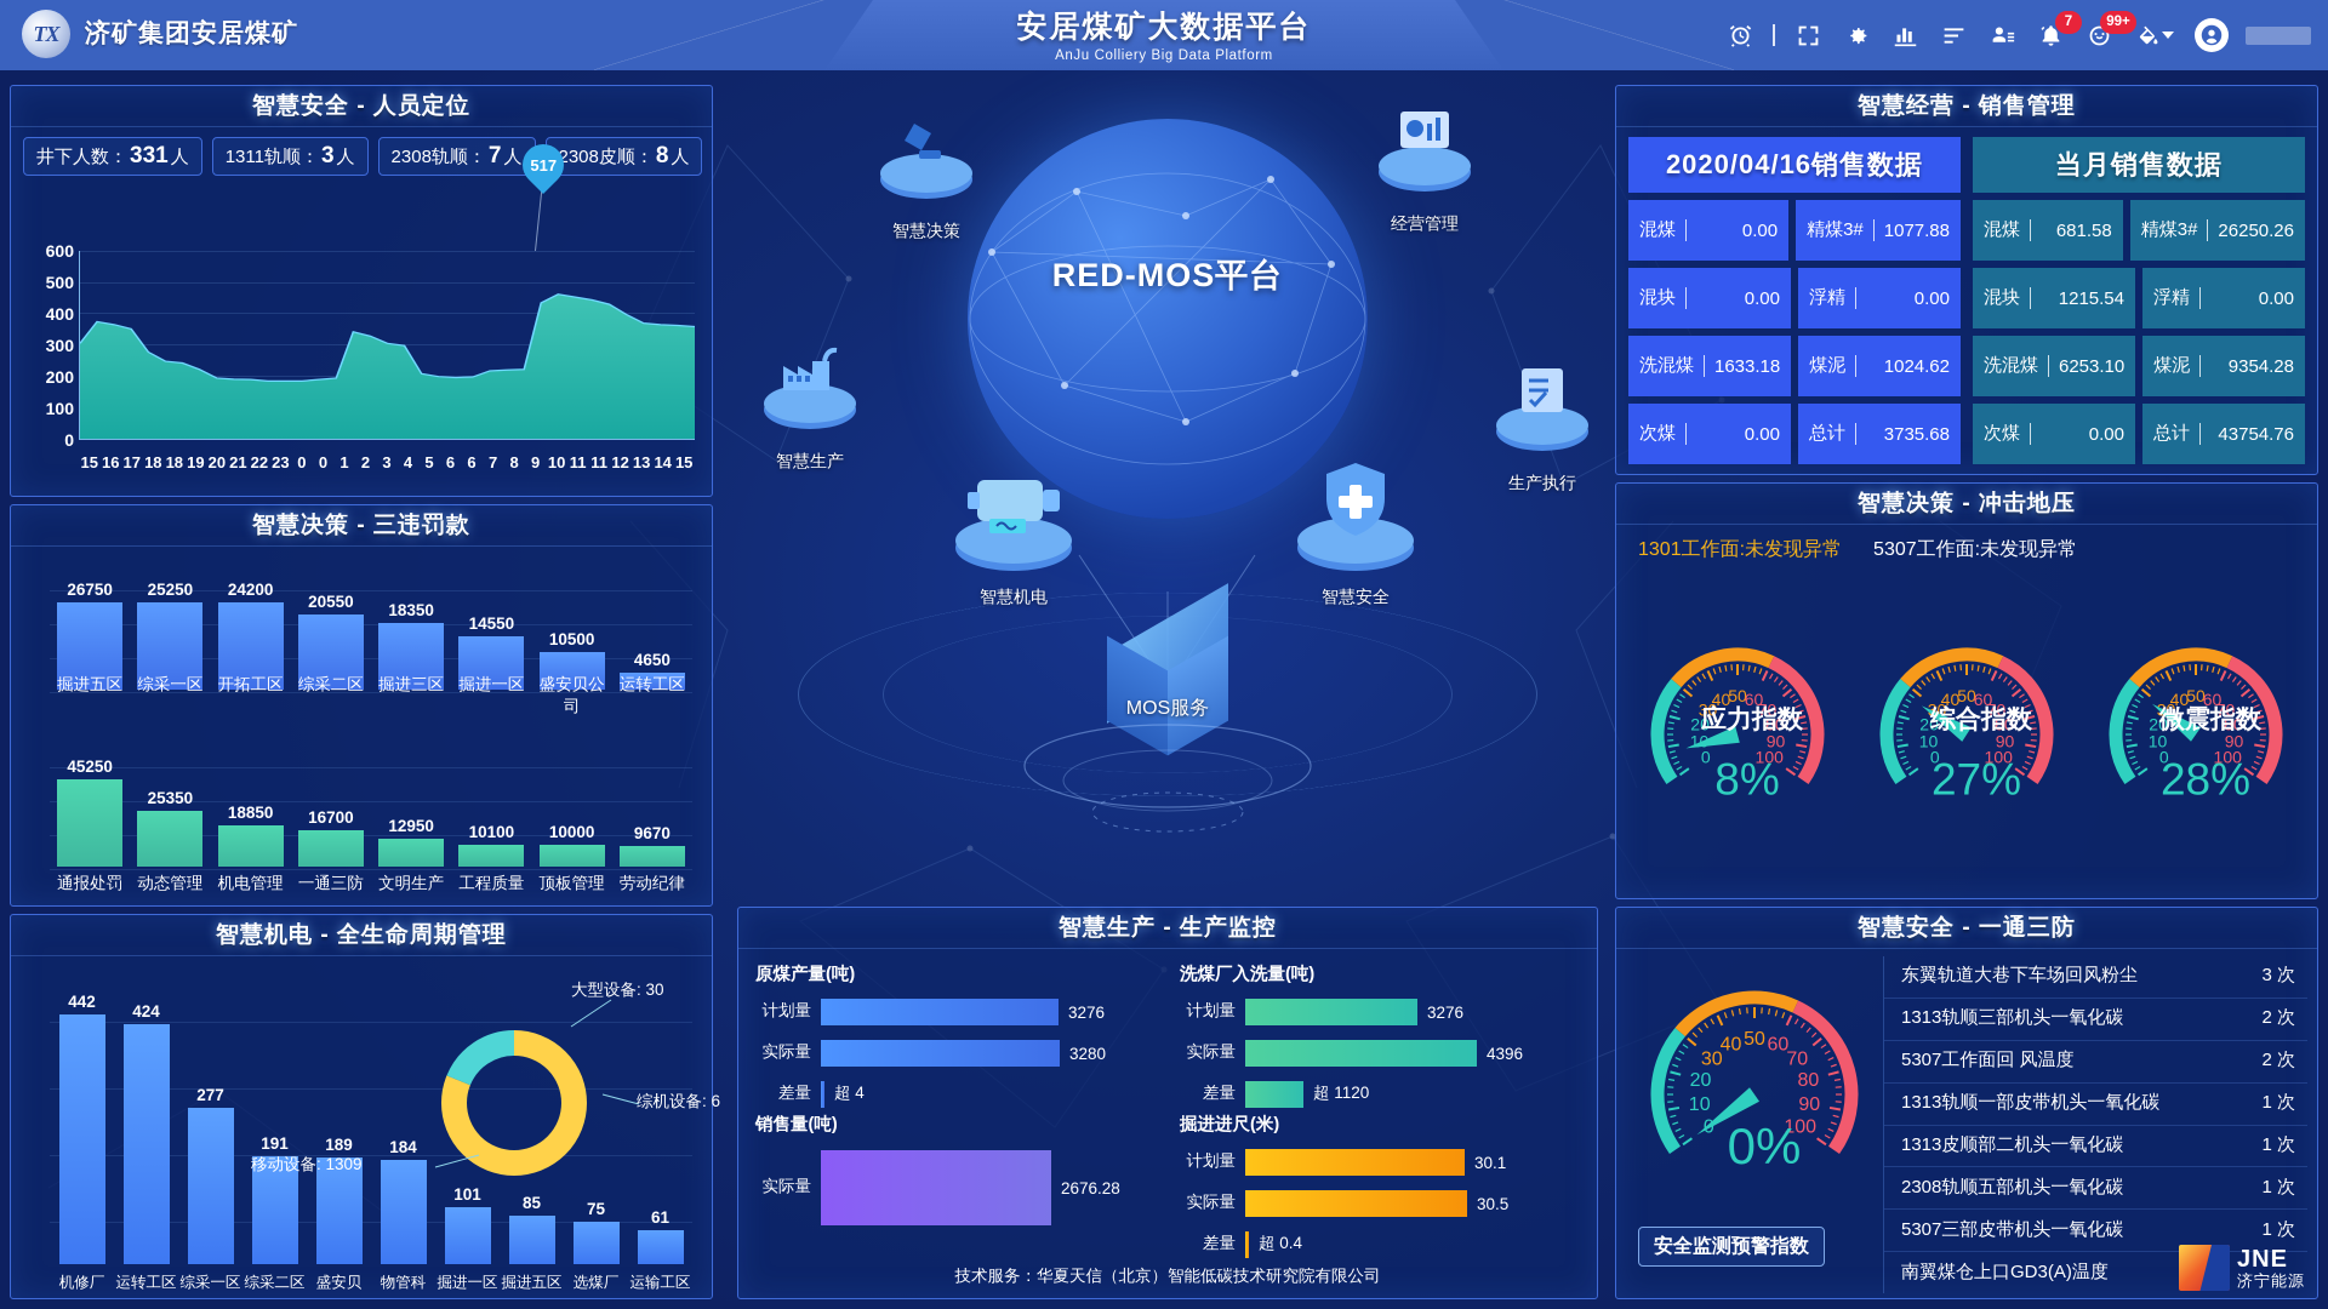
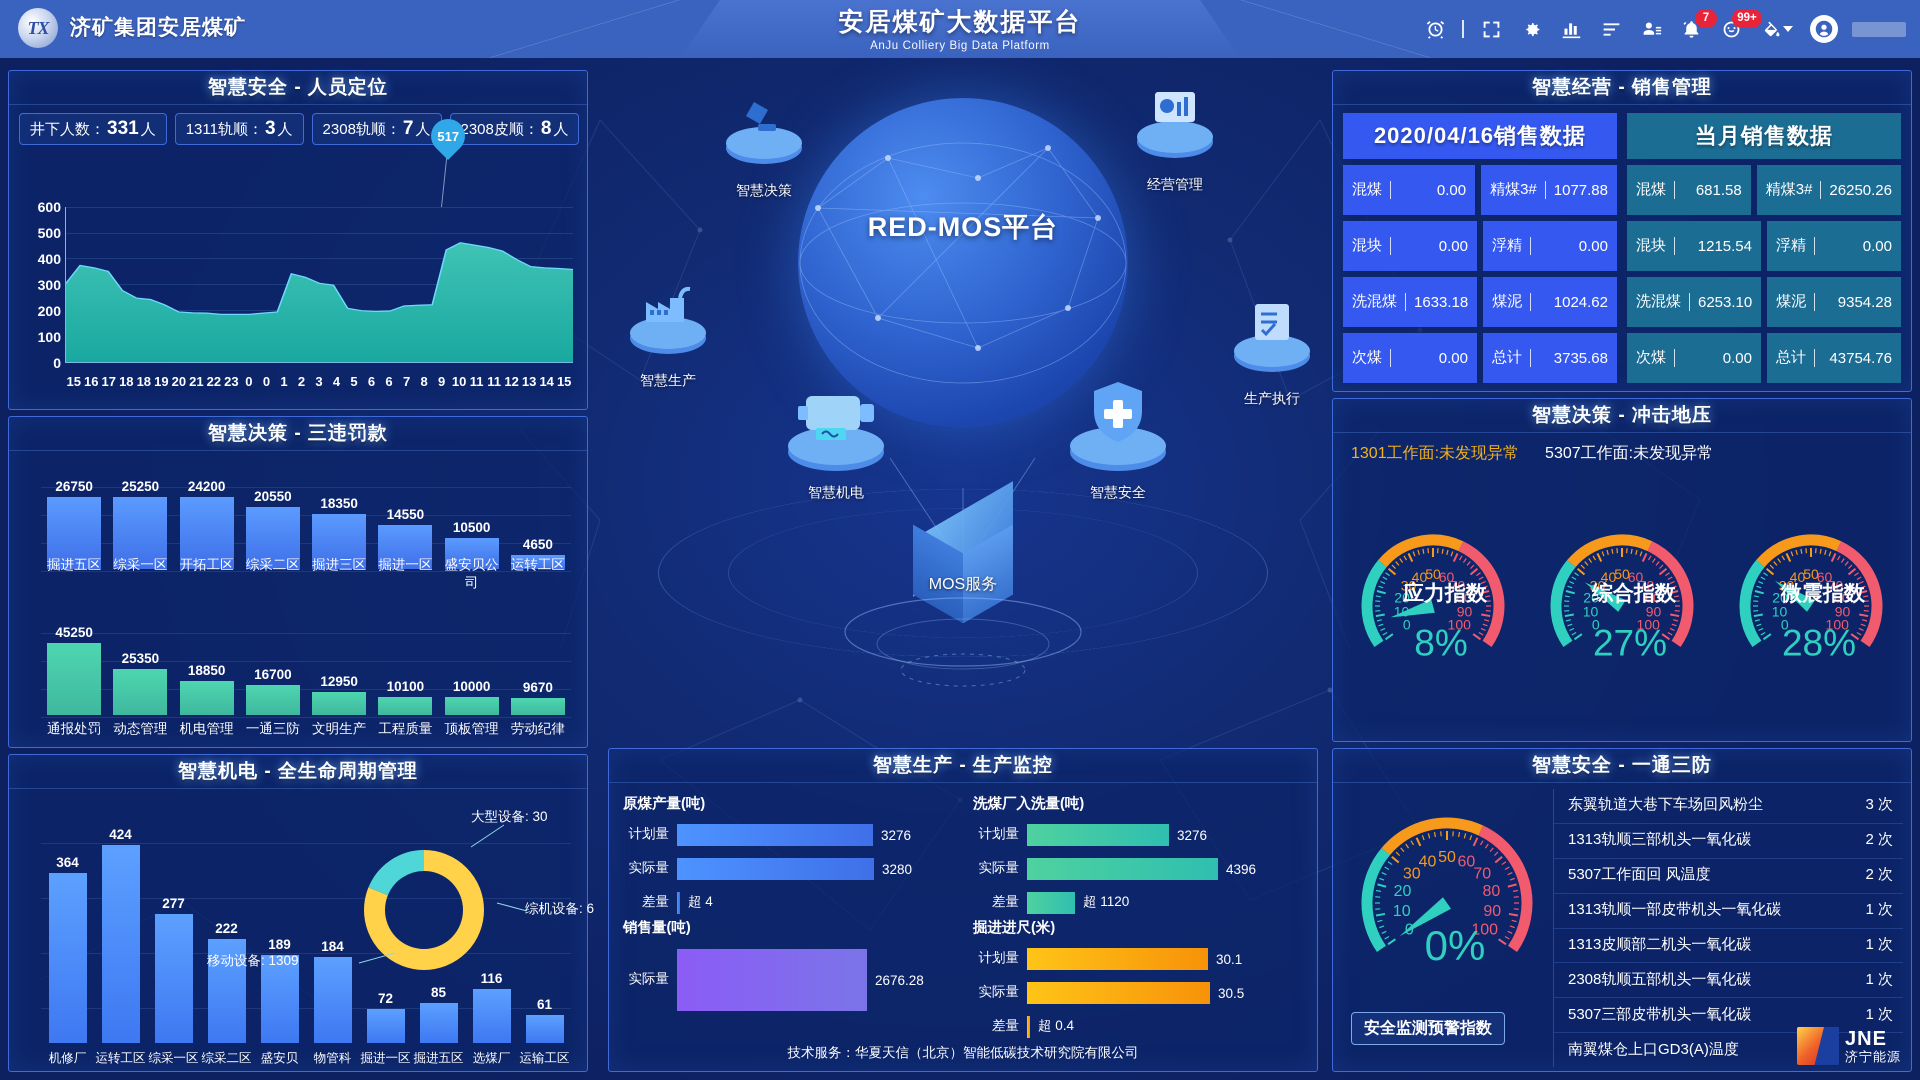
智慧机电 - 全生命周期管理/机修厂: 442 -> 364
智慧机电 - 全生命周期管理/综采二区: 191 -> 222
智慧机电 - 全生命周期管理/掘进一区: 101 -> 72
智慧机电 - 全生命周期管理/选煤厂: 75 -> 116
